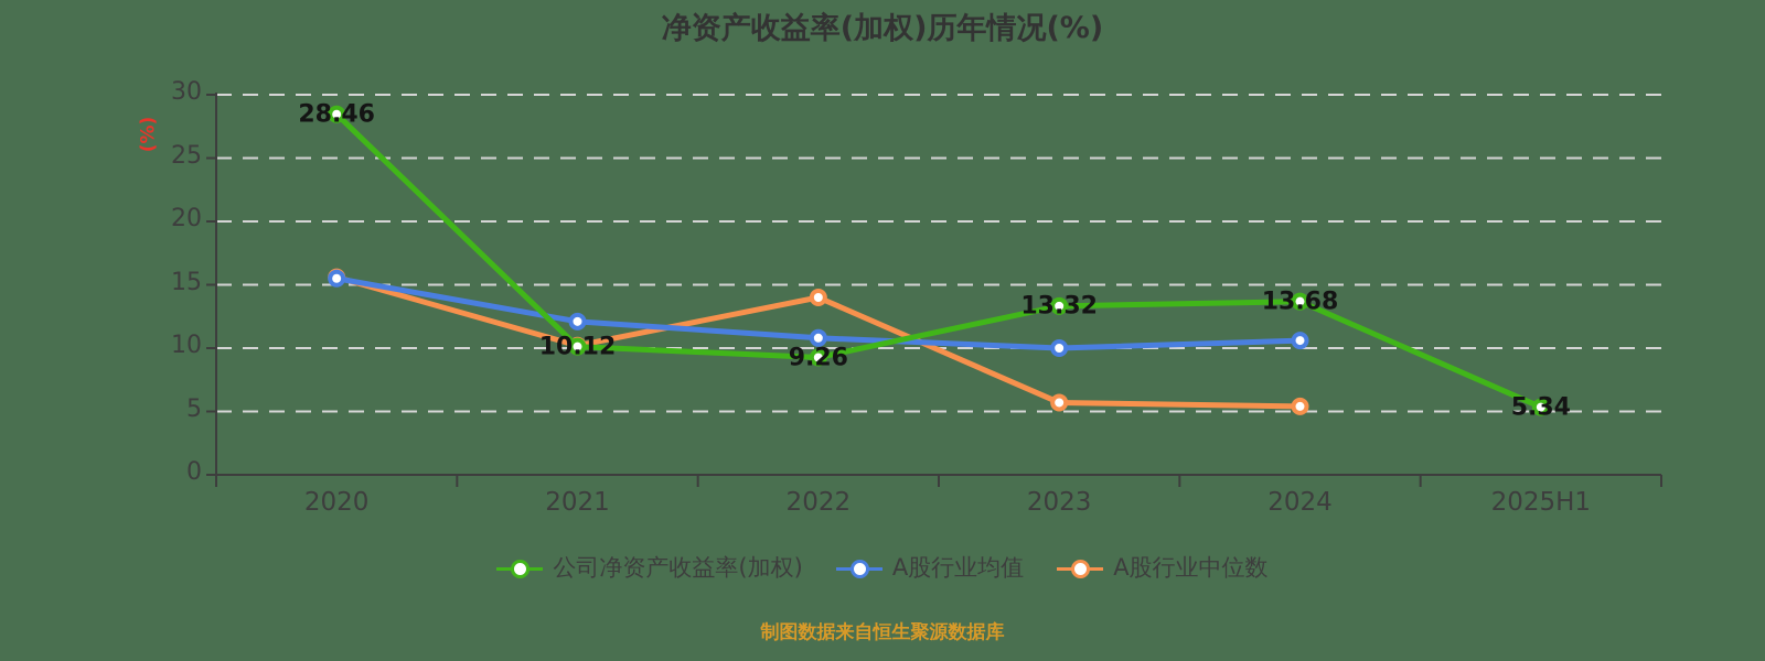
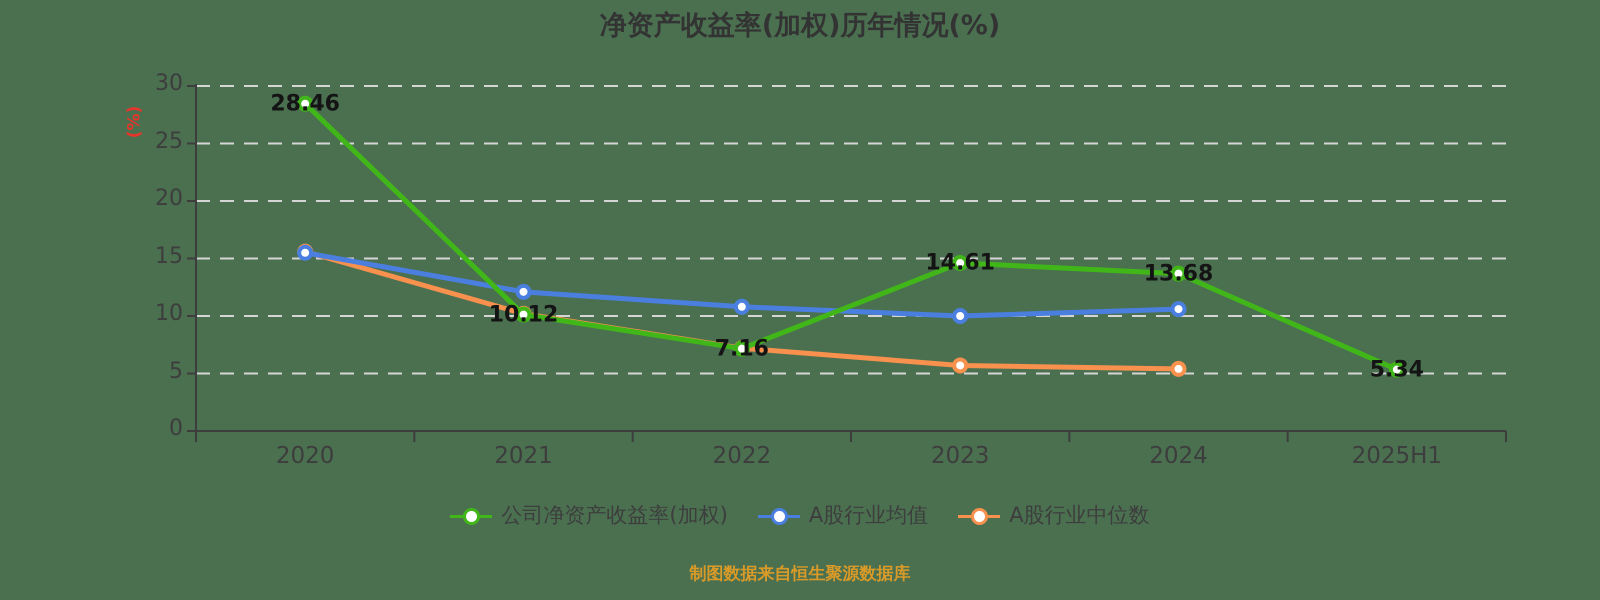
公司净资产收益率(加权)/2022: 9.26 -> 7.16
A股行业中位数/2022: 14.0 -> 7.2
公司净资产收益率(加权)/2023: 13.32 -> 14.61
